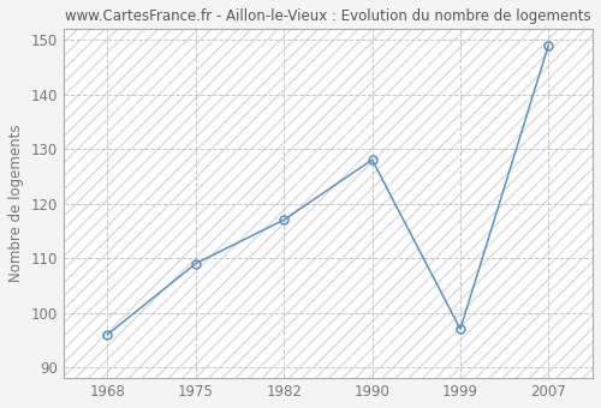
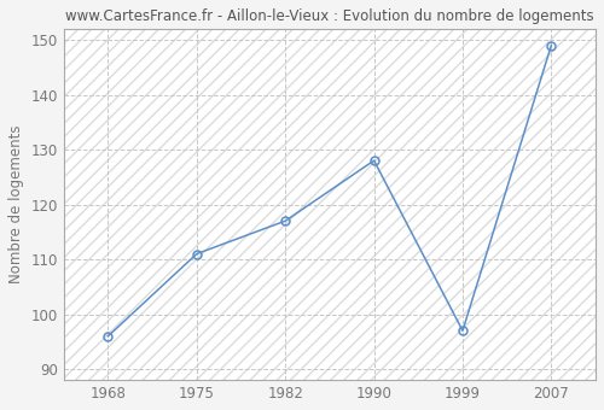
1975: 109 -> 111
